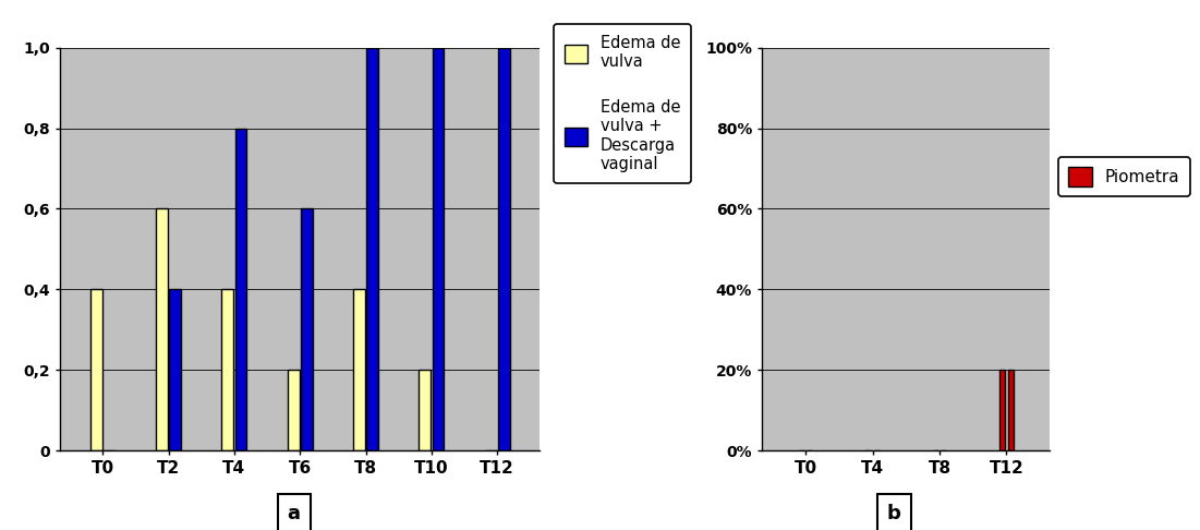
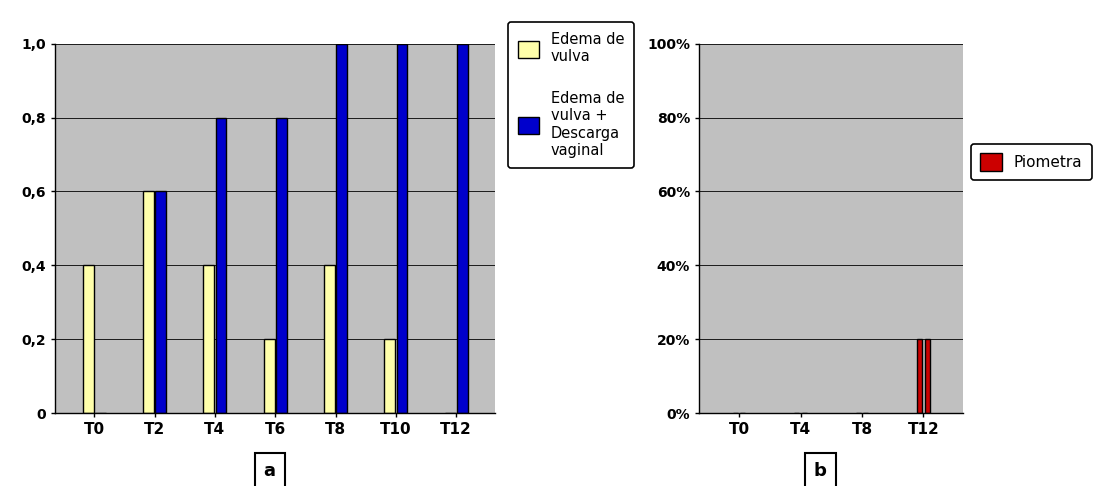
Edema de vulva + Descarga vaginal/T2: 0,4 -> 0,6
Edema de vulva + Descarga vaginal/T6: 0,6 -> 0,8
